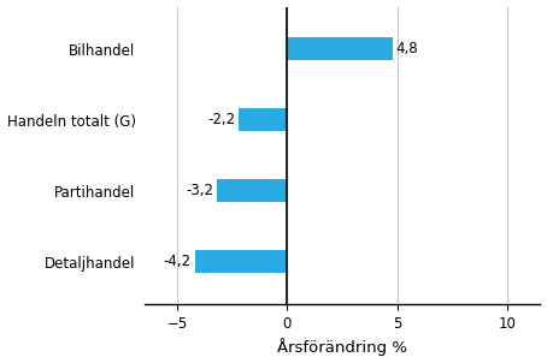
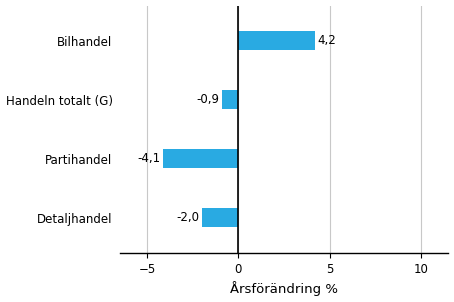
Bilhandel: 4,8 -> 4,2
Handeln totalt (G): -2,2 -> -0,9
Partihandel: -3,2 -> -4,1
Detaljhandel: -4,2 -> -2,0
